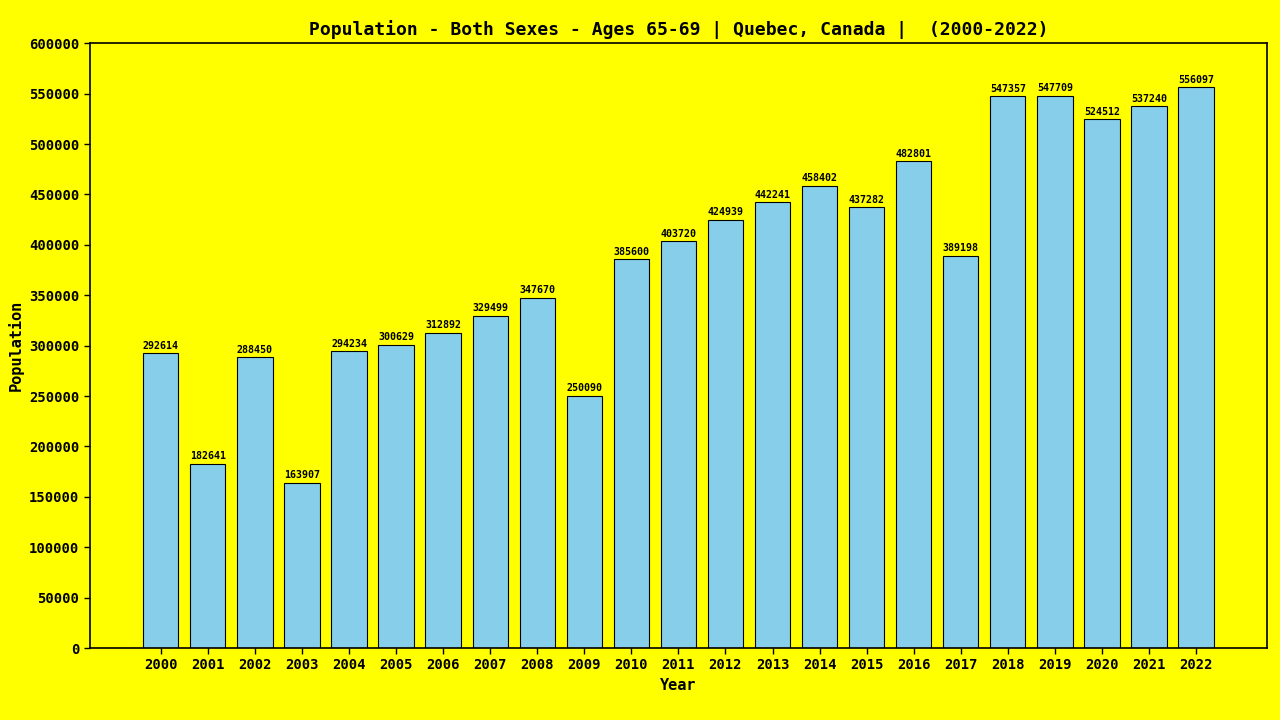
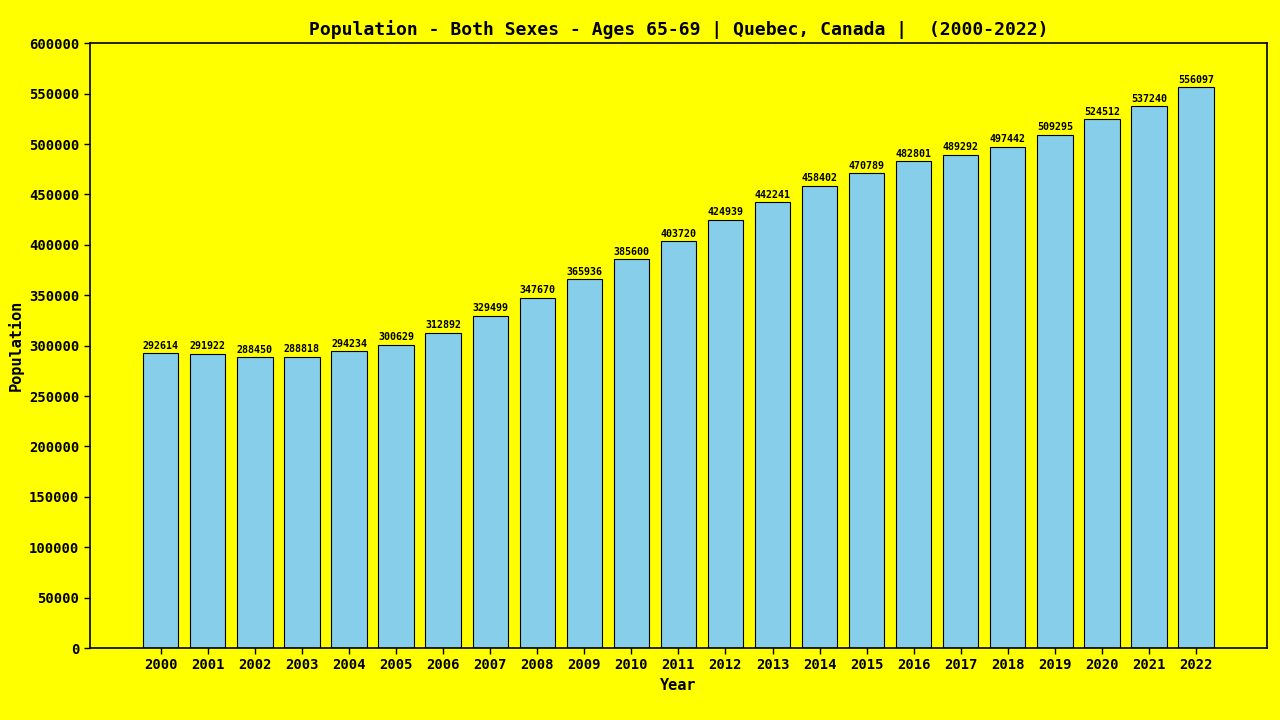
2001: 182641 -> 291922
2003: 163907 -> 288818
2009: 250090 -> 365936
2015: 437282 -> 470789
2017: 389198 -> 489292
2018: 547357 -> 497442
2019: 547709 -> 509295
